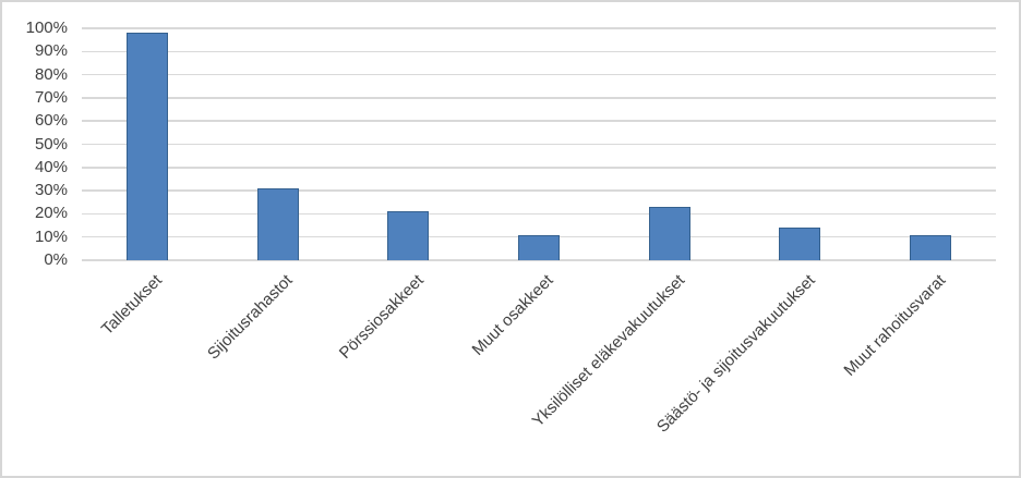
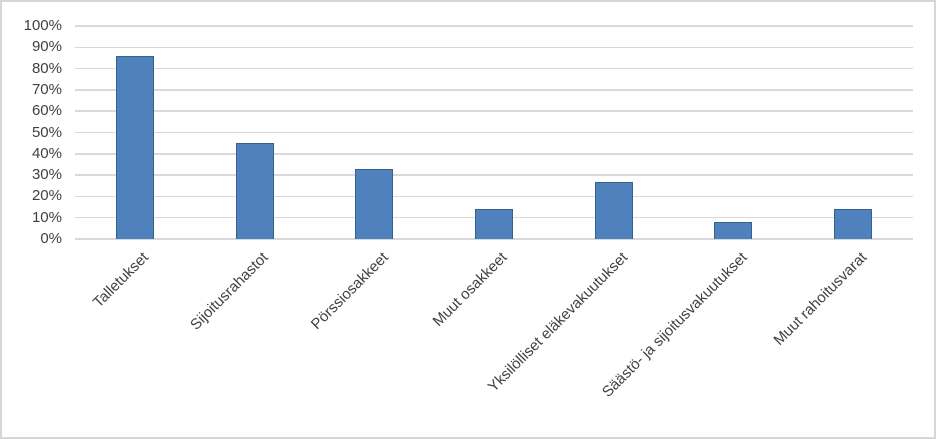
Talletukset: 98% -> 86%
Sijoitusrahastot: 31% -> 45%
Pörssiosakkeet: 21% -> 33%
Muut osakkeet: 11% -> 14%
Yksilölliset eläkevakuutukset: 23% -> 27%
Säästö- ja sijoitusvakuutukset: 14% -> 8%
Muut rahoitusvarat: 11% -> 14%
